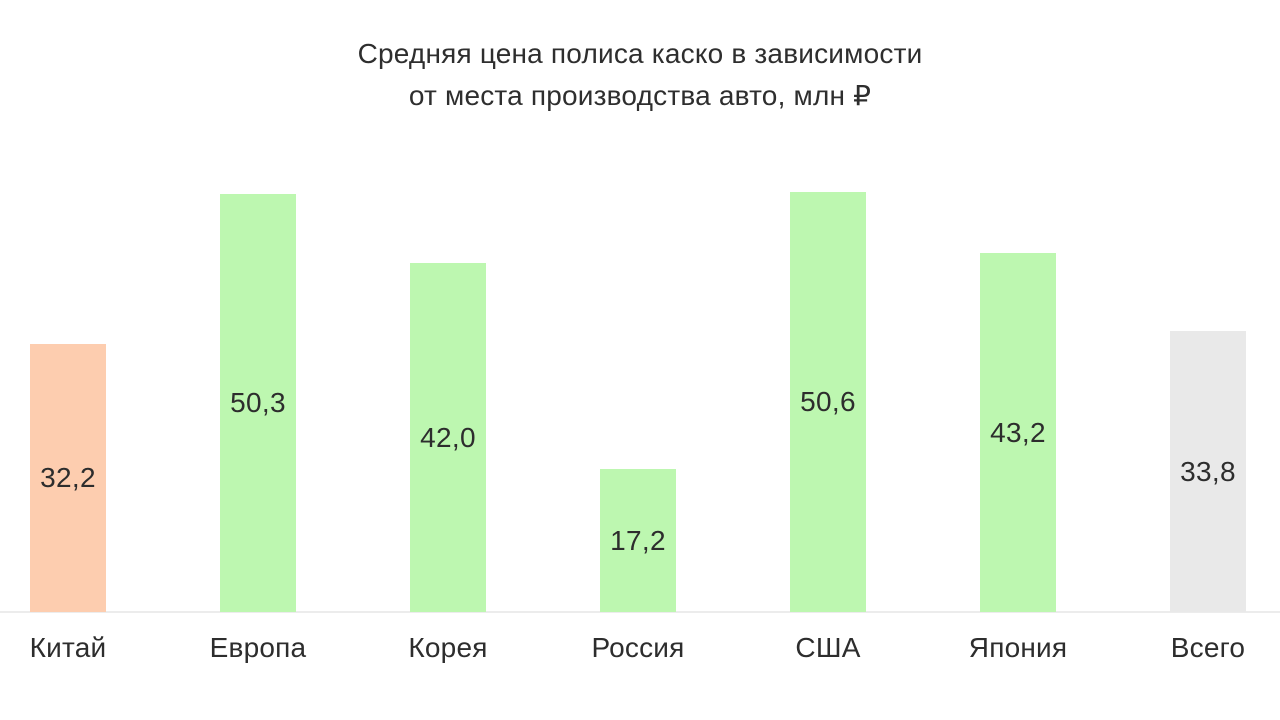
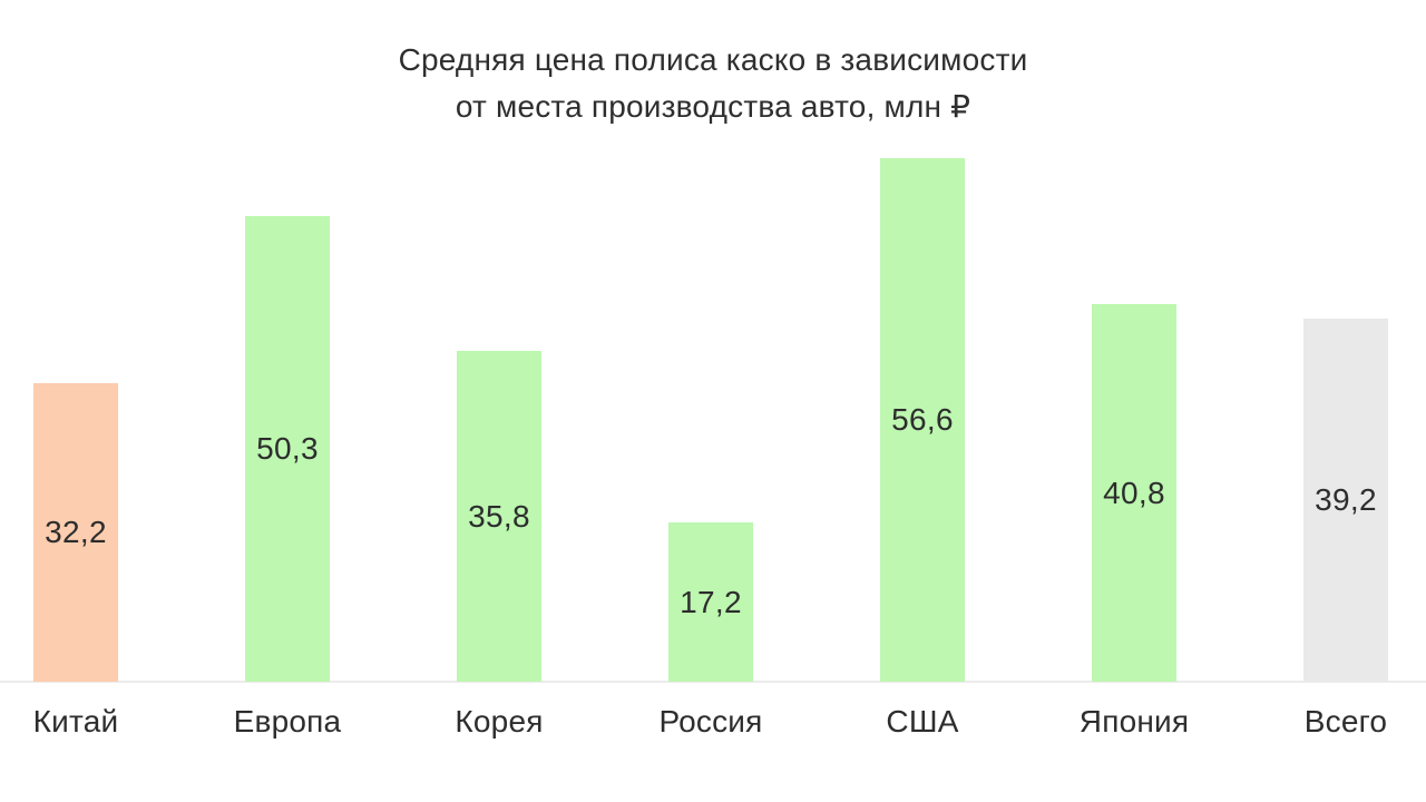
Корея: 42,0 -> 35,8
США: 50,6 -> 56,6
Япония: 43,2 -> 40,8
Всего: 33,8 -> 39,2
